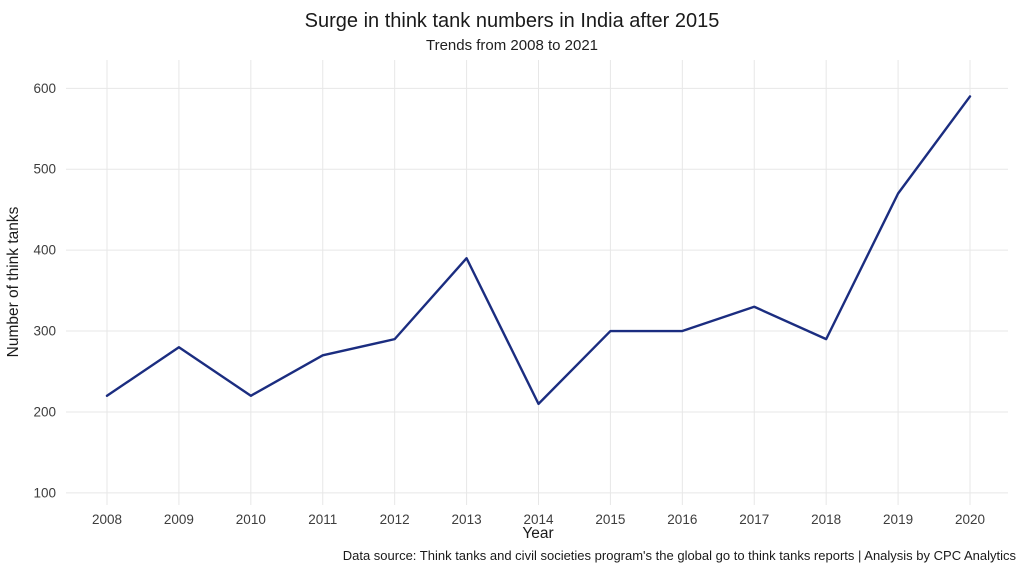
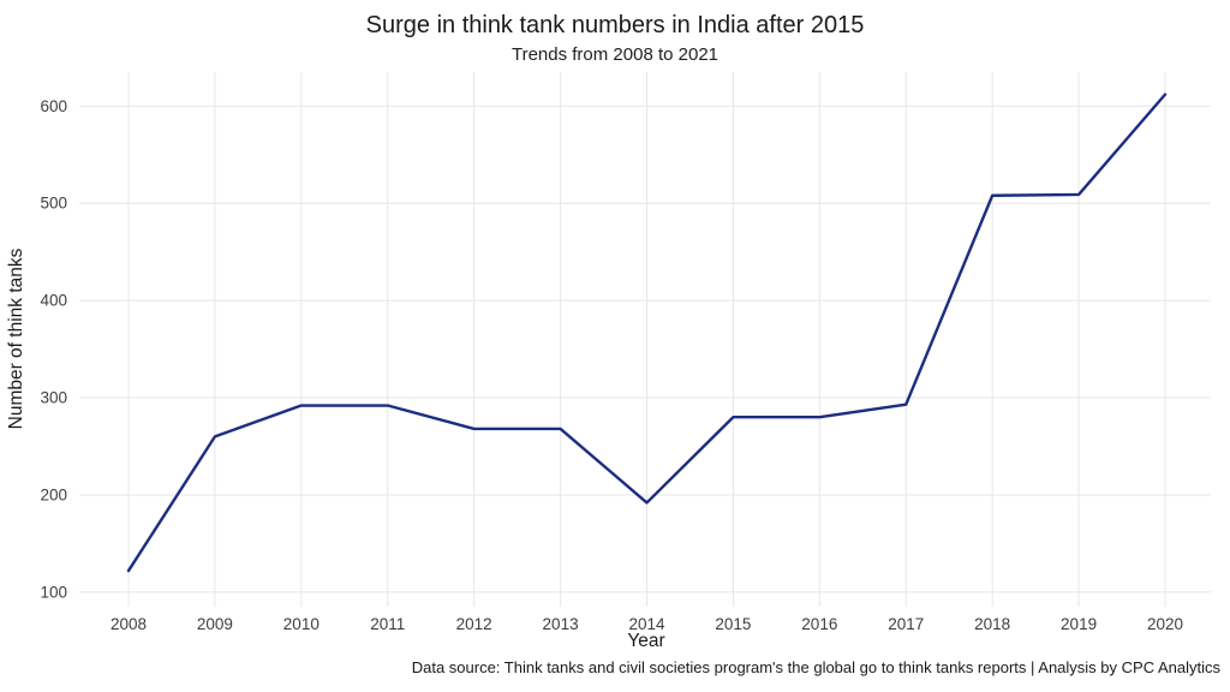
2008: 220 -> 120
2009: 280 -> 260
2010: 220 -> 290
2011: 270 -> 290
2012: 290 -> 270
2013: 390 -> 270
2014: 210 -> 190
2015: 300 -> 280
2016: 300 -> 280
2017: 330 -> 290
2018: 290 -> 510
2019: 470 -> 510
2020: 590 -> 610
